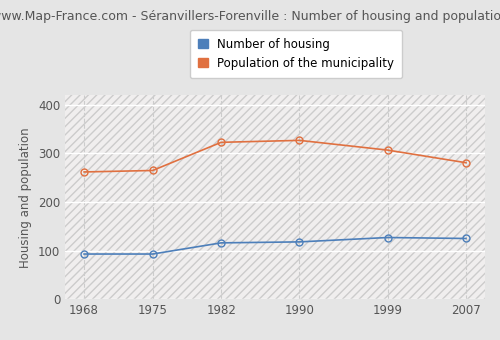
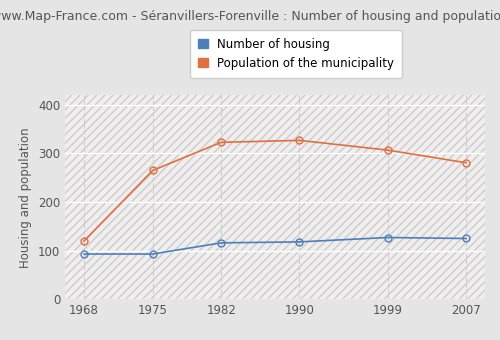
Population of the municipality/1968: 262 -> 120
